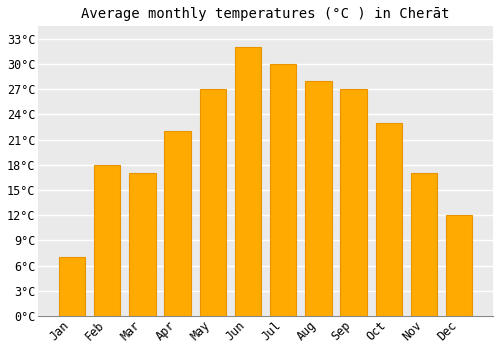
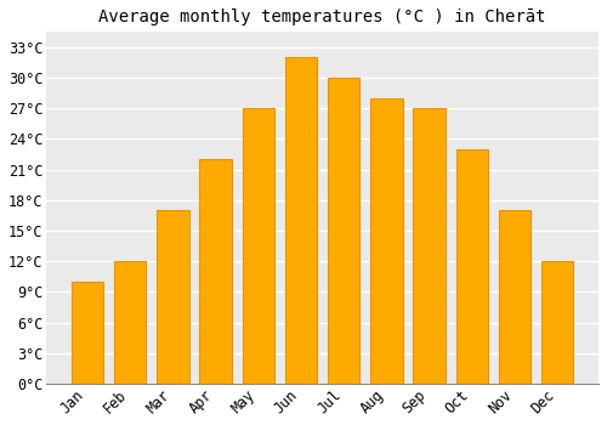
Jan: 7°C -> 10°C
Feb: 18°C -> 12°C
